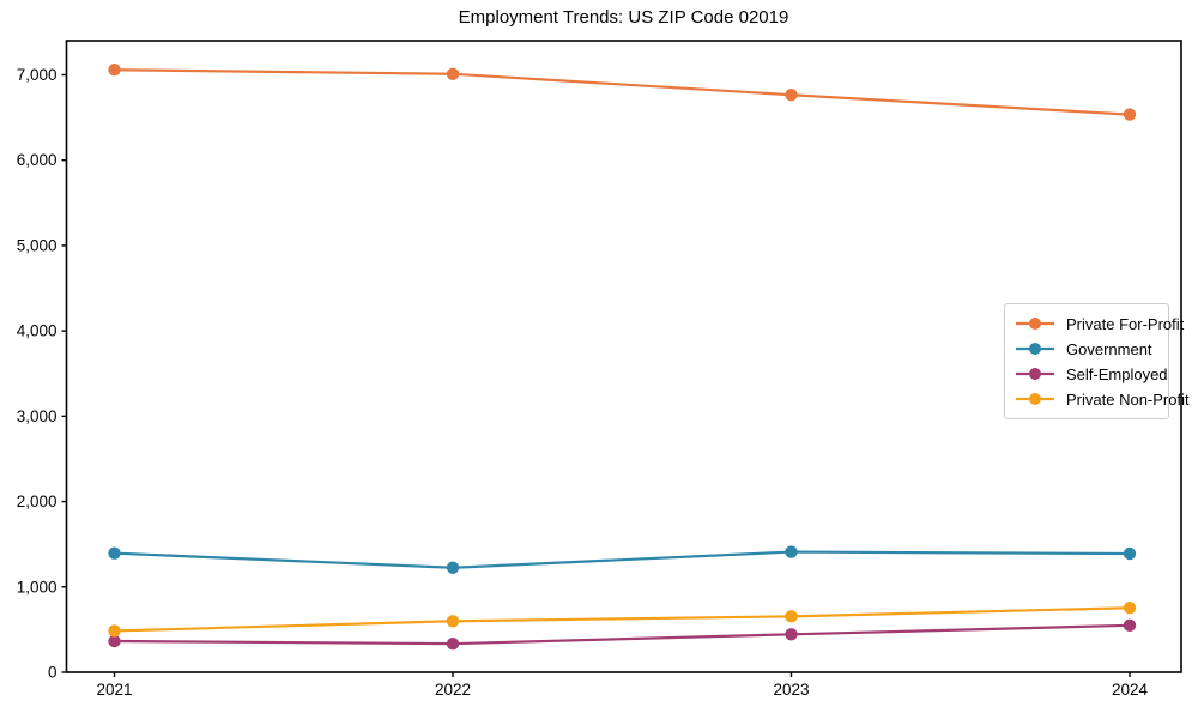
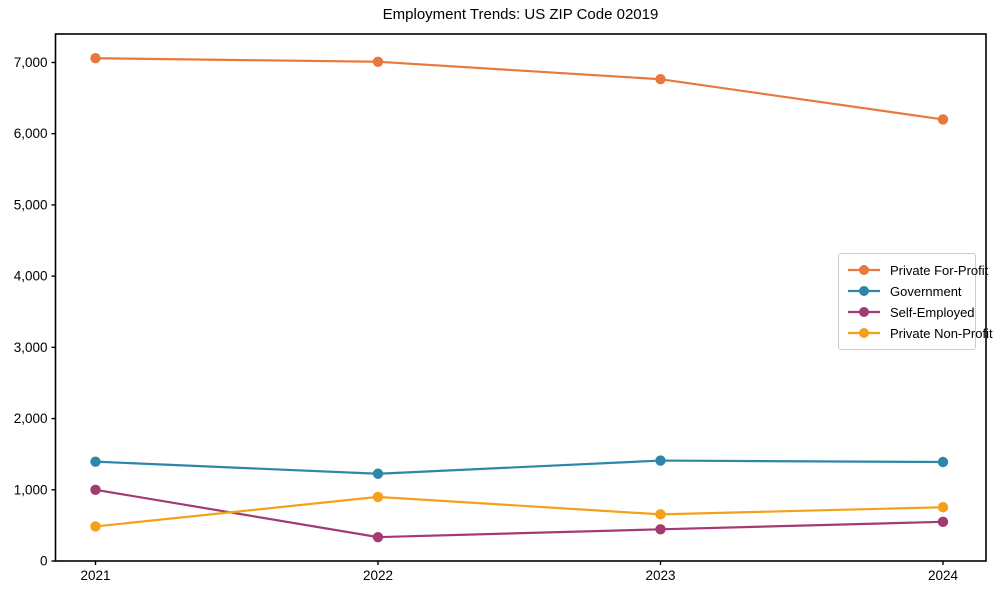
Self-Employed/2021: 400 -> 1000
Private Non-Profit/2022: 600 -> 900
Private For-Profit/2024: 6500 -> 6200
